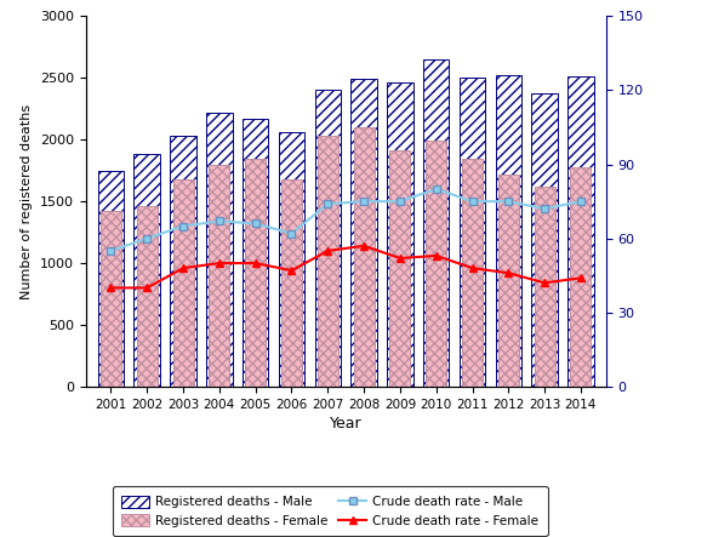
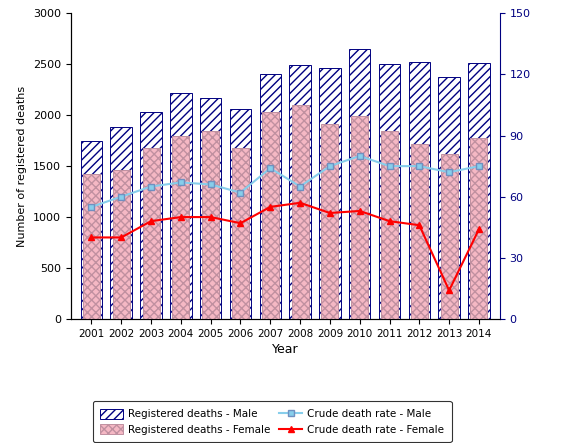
Crude death rate - Male/2008: 75 -> 65
Crude death rate - Female/2013: 42 -> 14
